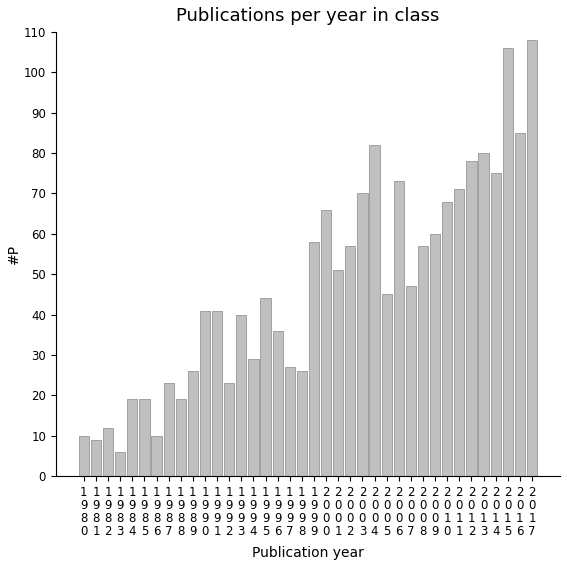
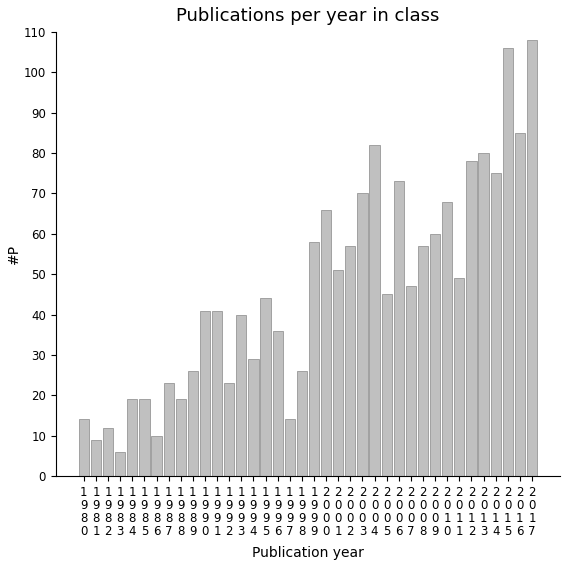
1 9 8 0: 10 -> 14
1 9 9 7: 27 -> 14
2 0 1 1: 71 -> 49
